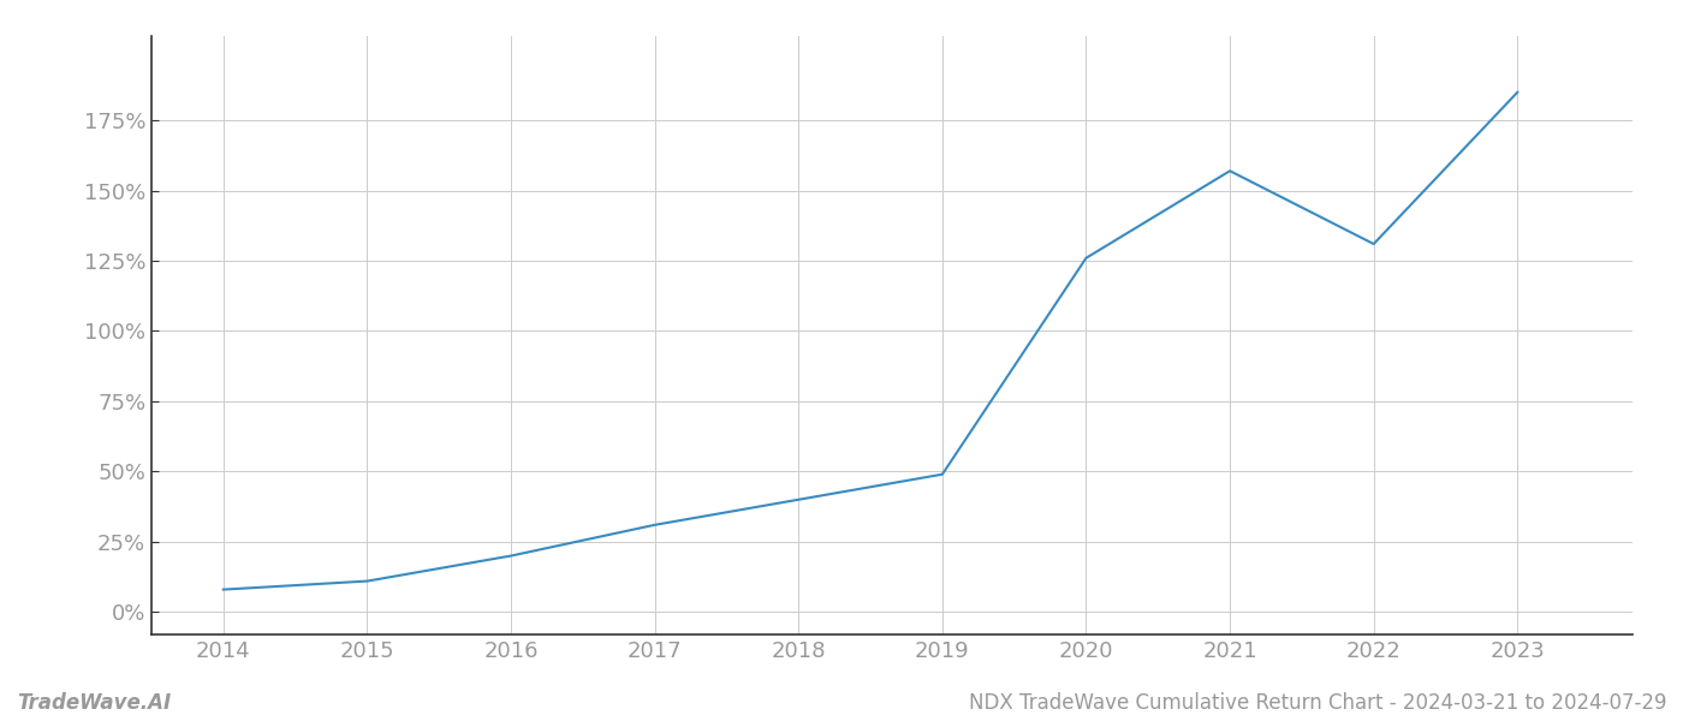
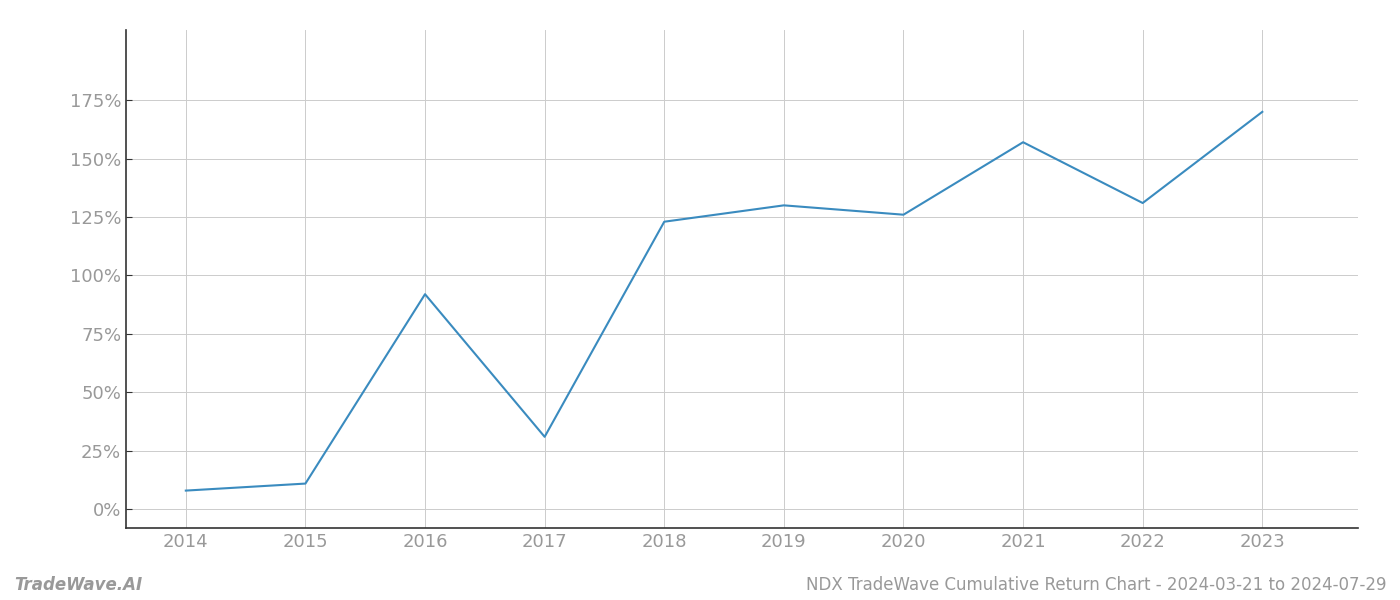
2016: 20% -> 92%
2018: 40% -> 123%
2019: 49% -> 130%
2023: 185% -> 170%
